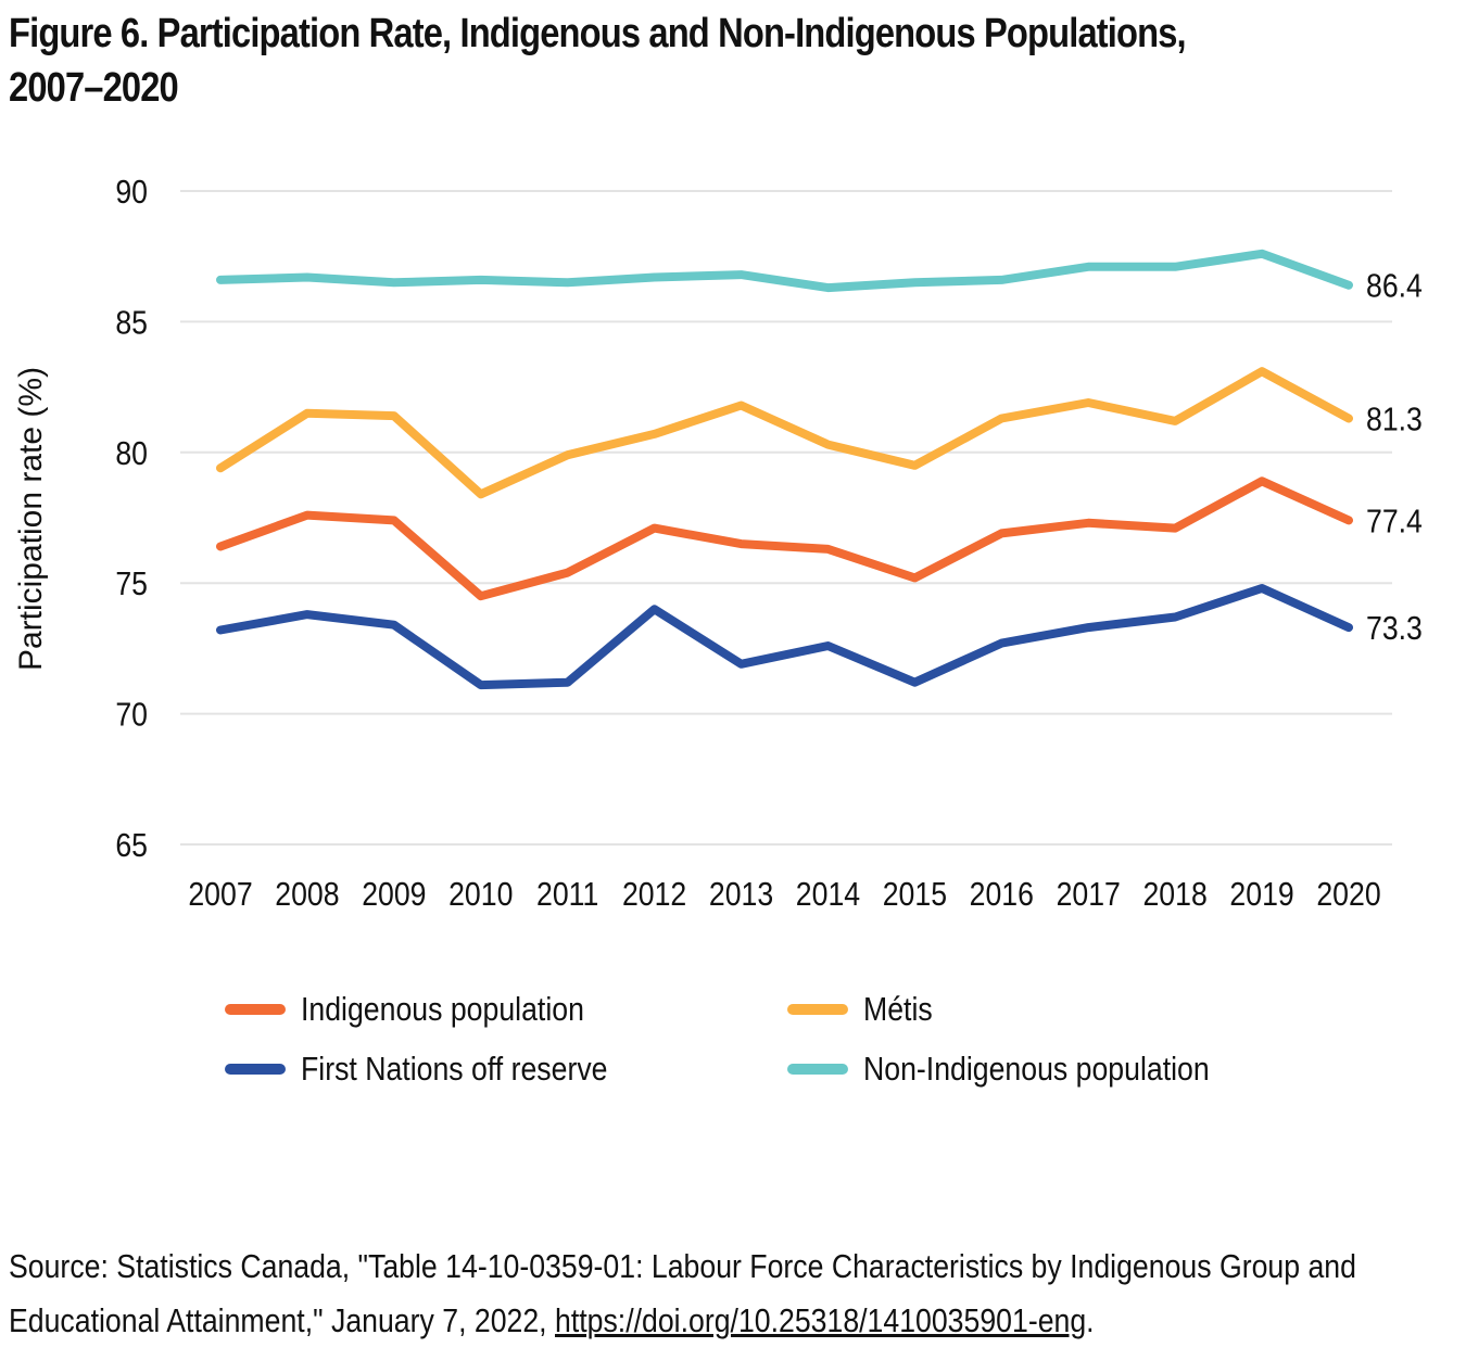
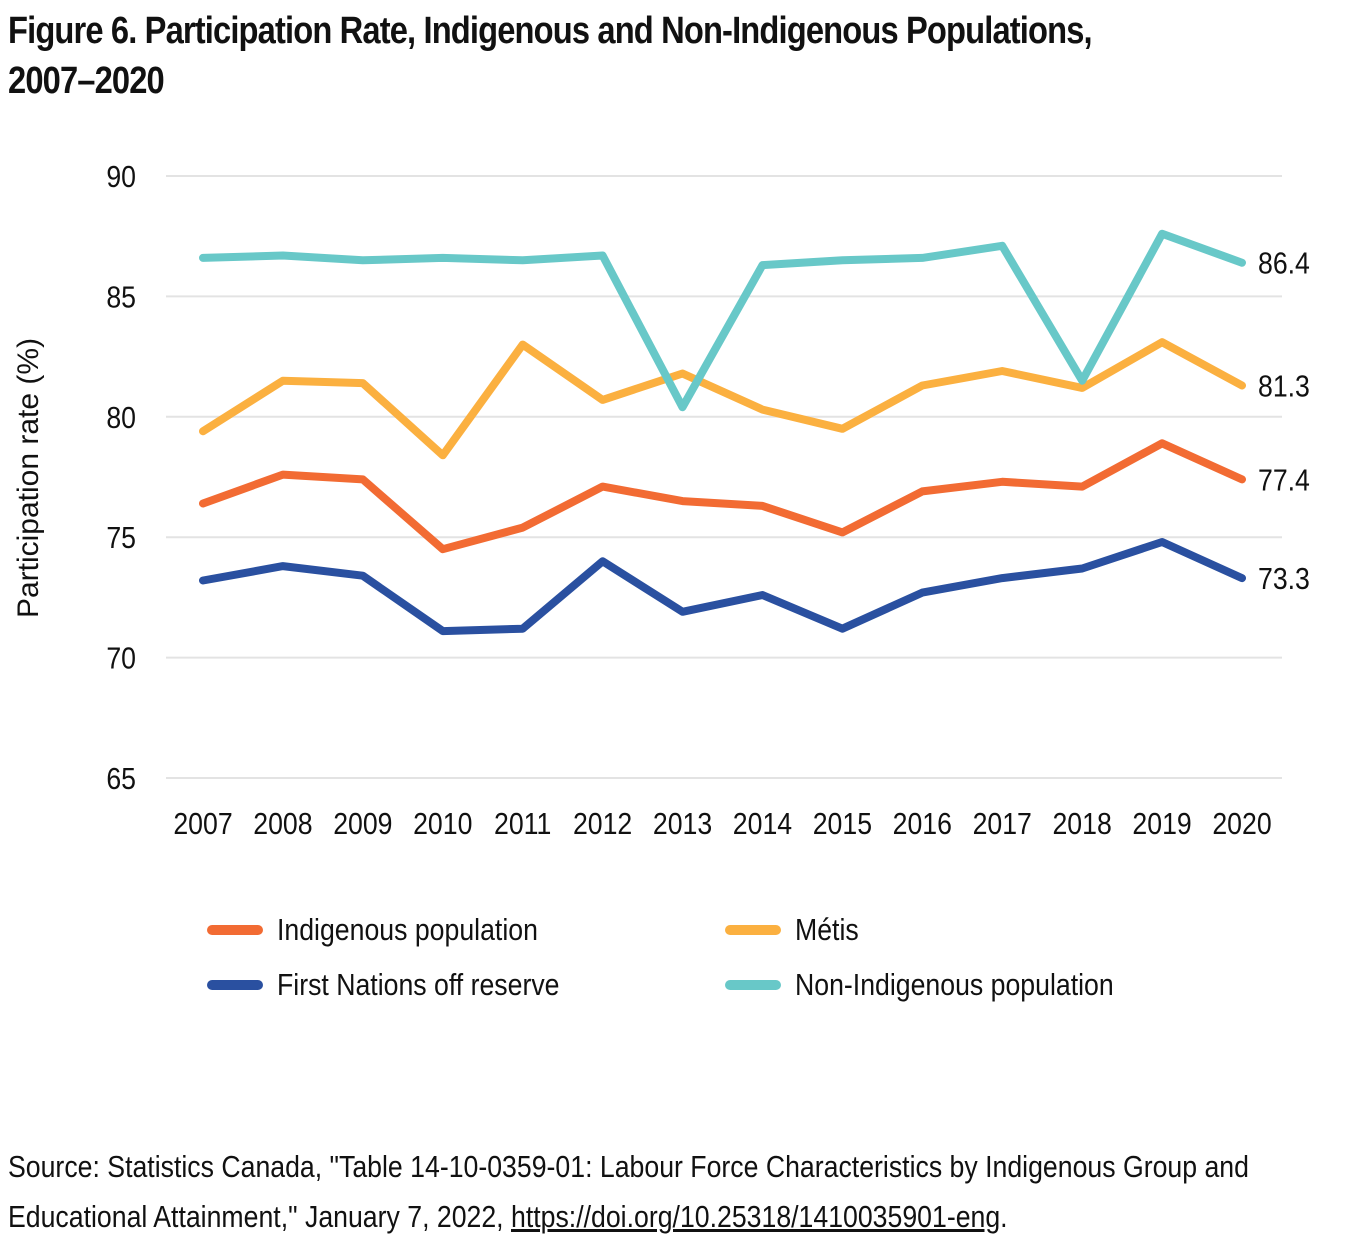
Métis/2011: 79.9 -> 83.0
Non-Indigenous population/2013: 86.8 -> 80.4
Non-Indigenous population/2018: 87.1 -> 81.5
